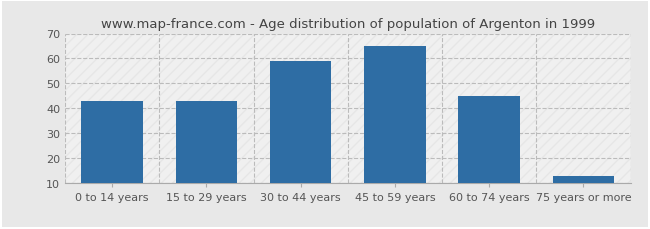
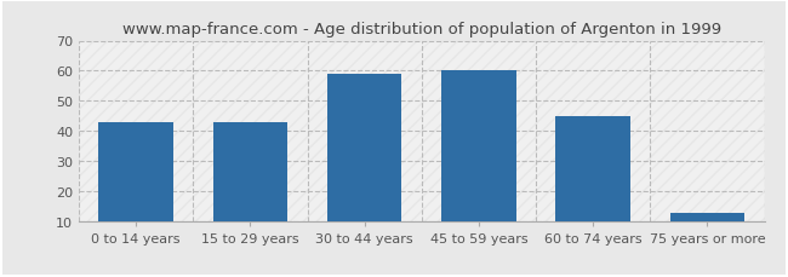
45 to 59 years: 65 -> 60
